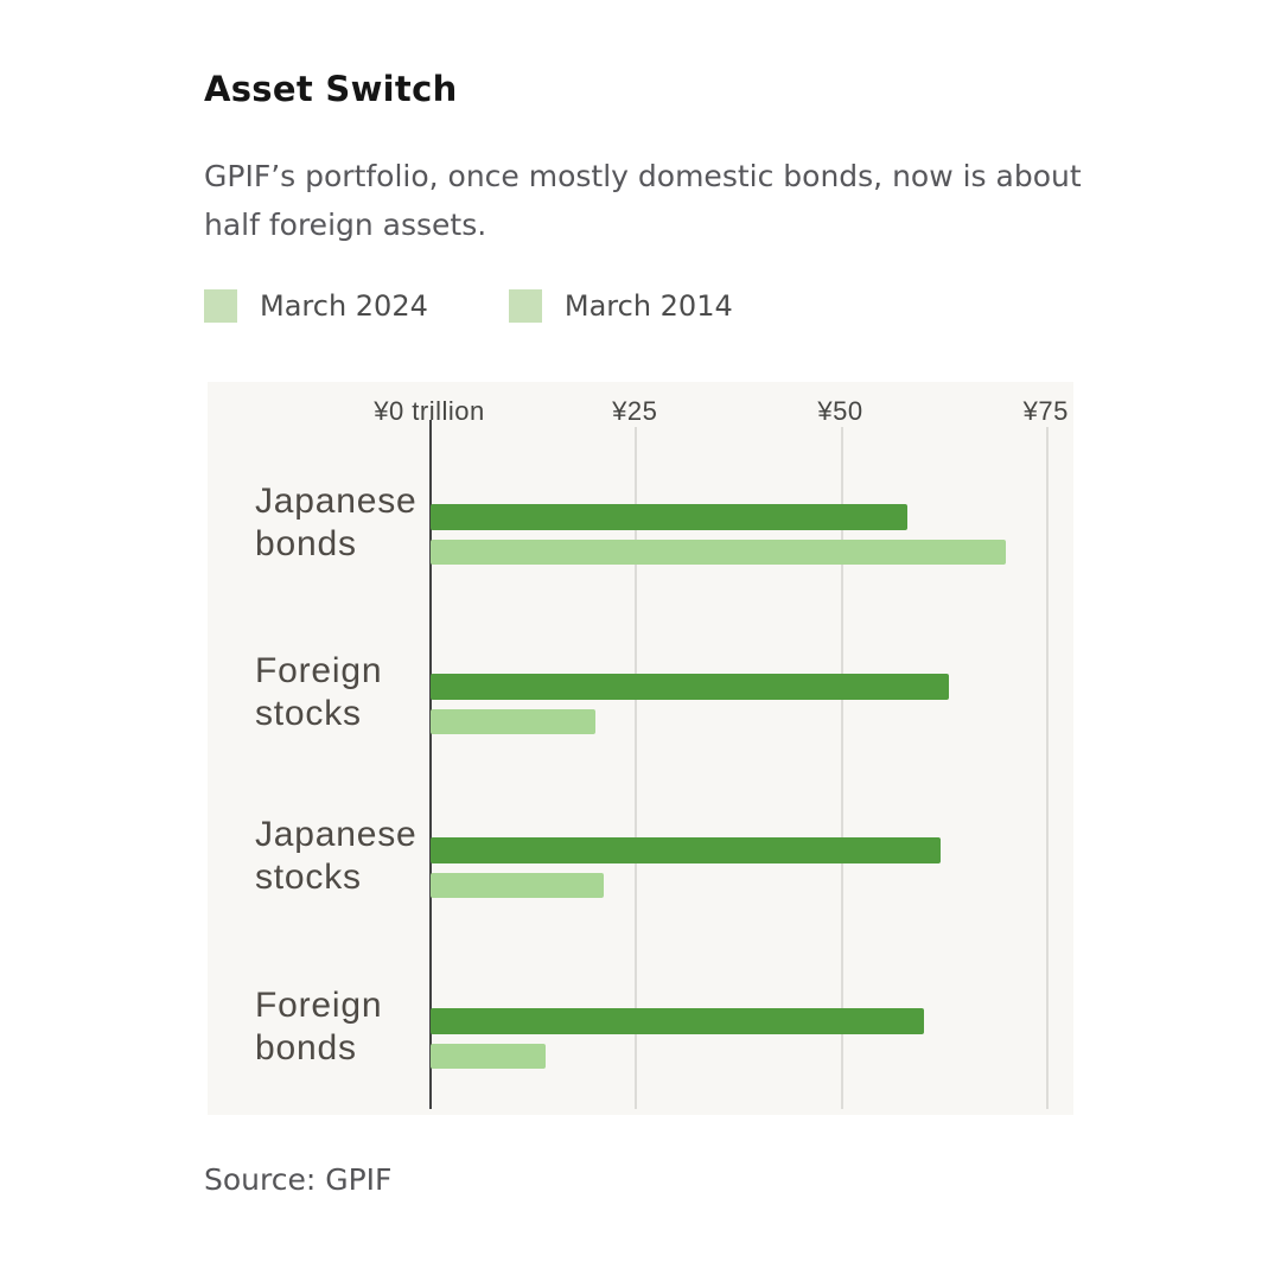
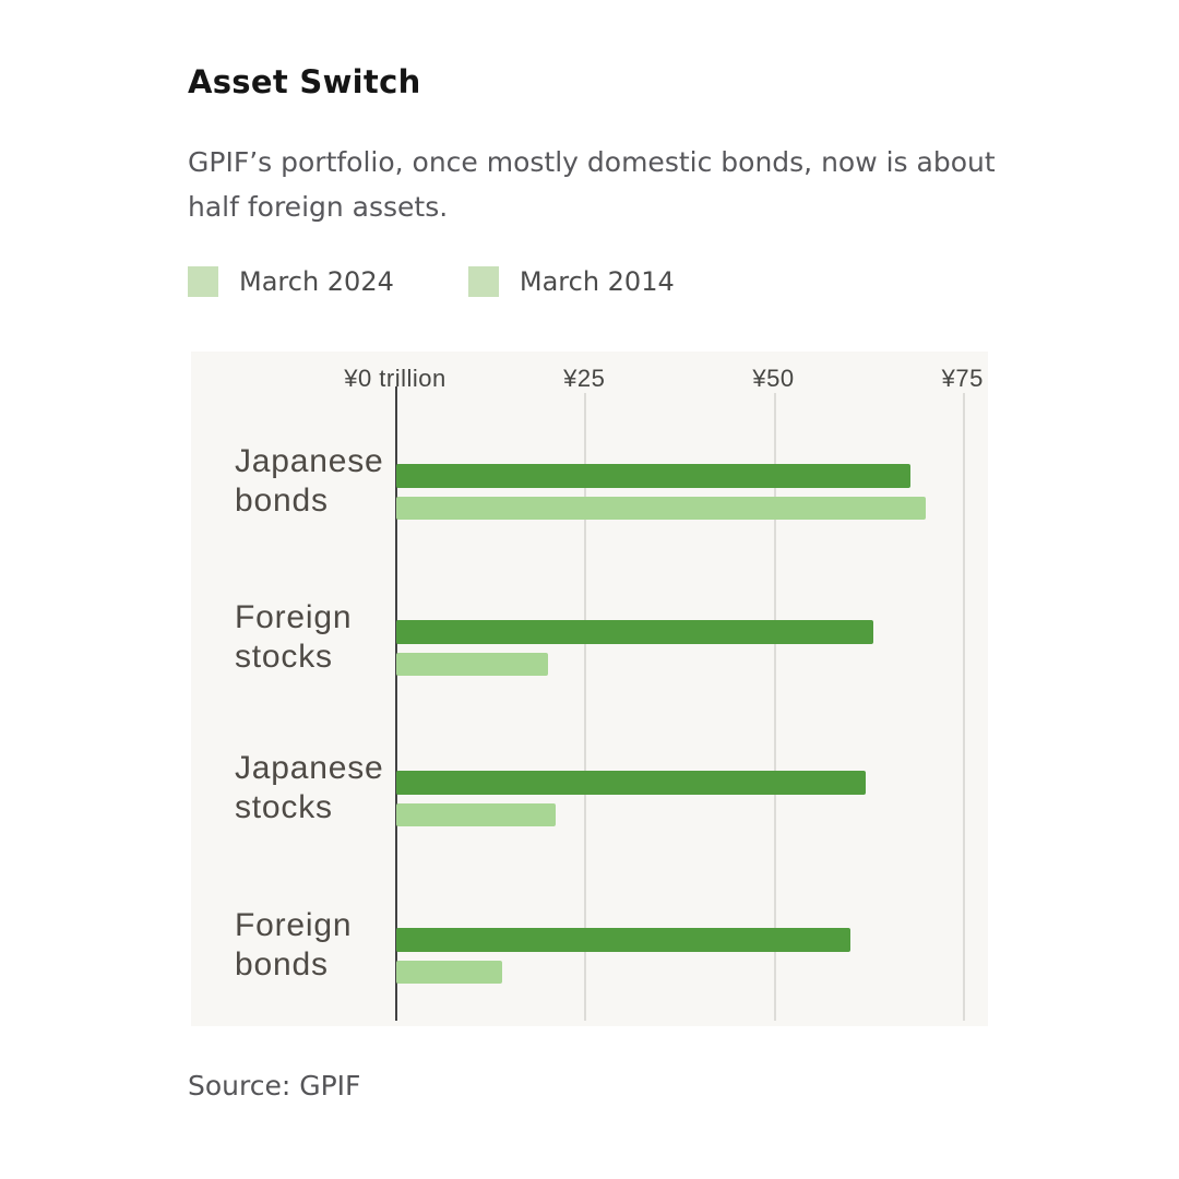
March 2024/Japanese bonds: ¥58 -> ¥68
